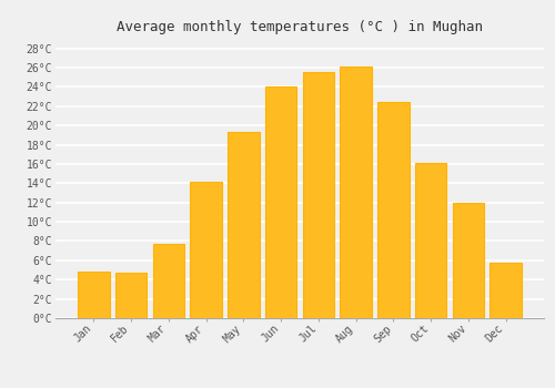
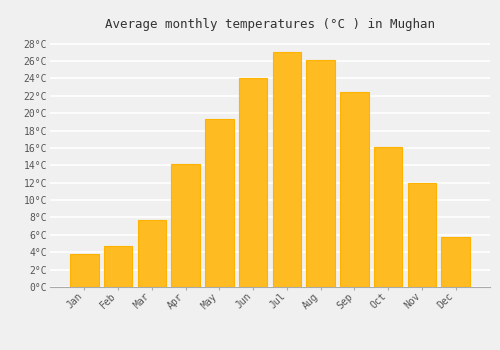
Jan: 4.8°C -> 3.8°C
Jul: 25.6°C -> 27.0°C
